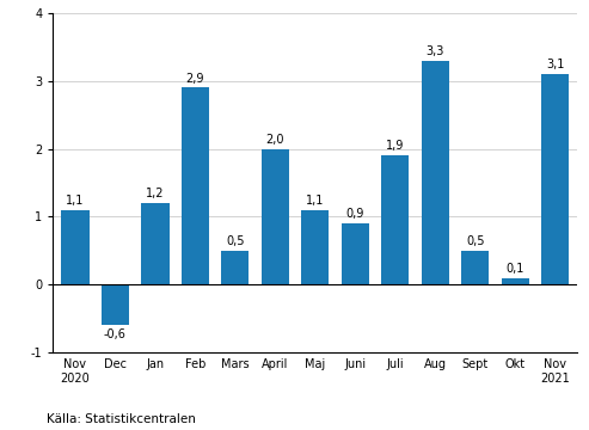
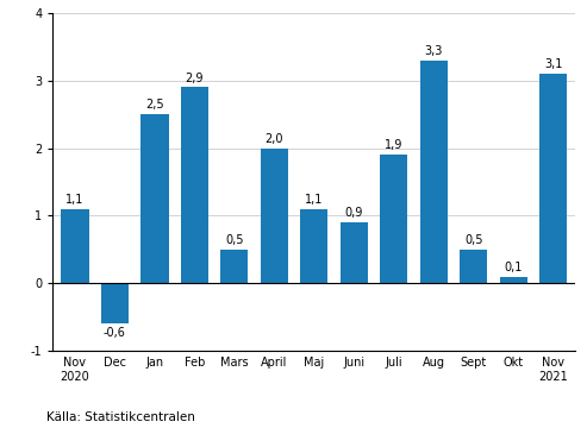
Jan: 1,2 -> 2,5
